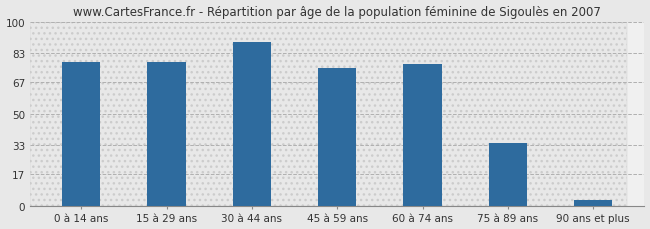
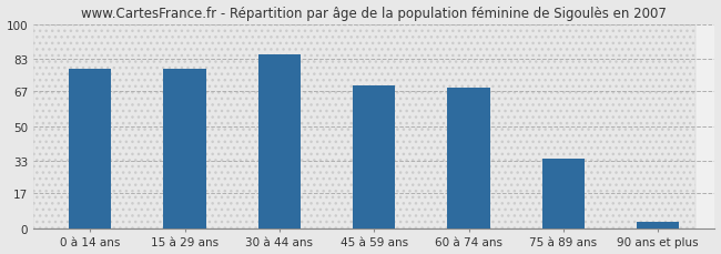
30 à 44 ans: 89 -> 85
45 à 59 ans: 75 -> 70
60 à 74 ans: 77 -> 69
